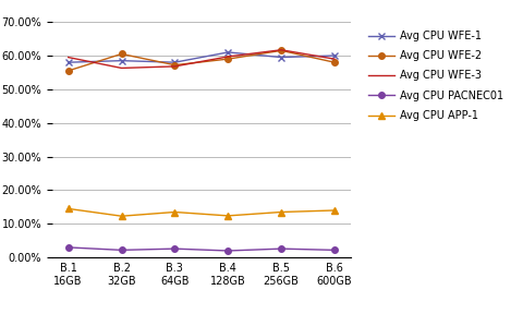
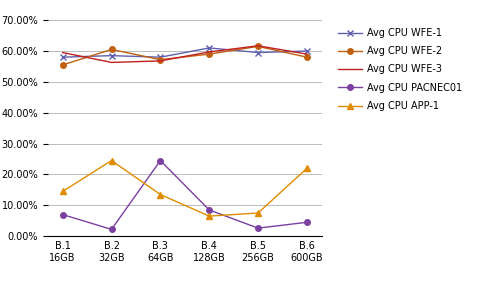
Avg CPU PACNEC01/B.1 16GB: 3.0% -> 7.0%
Avg CPU APP-1/B.2 32GB: 12.3% -> 24.5%
Avg CPU PACNEC01/B.3 64GB: 2.6% -> 24.5%
Avg CPU PACNEC01/B.4 128GB: 2.0% -> 8.5%
Avg CPU APP-1/B.4 128GB: 12.4% -> 6.5%
Avg CPU APP-1/B.5 256GB: 13.5% -> 7.5%
Avg CPU PACNEC01/B.6 600GB: 2.2% -> 4.5%
Avg CPU APP-1/B.6 600GB: 14.0% -> 22.0%
